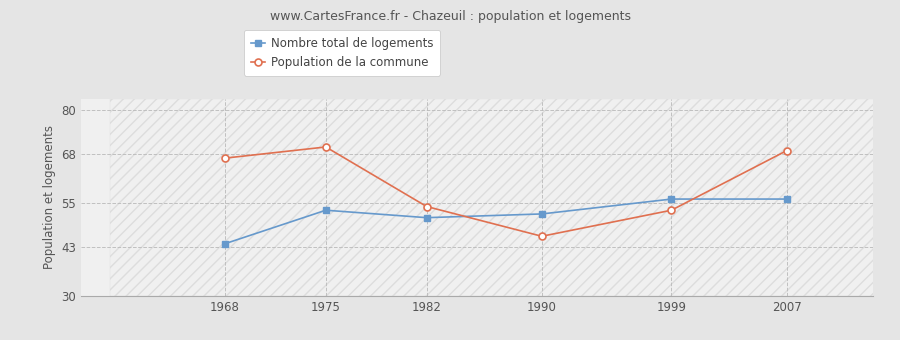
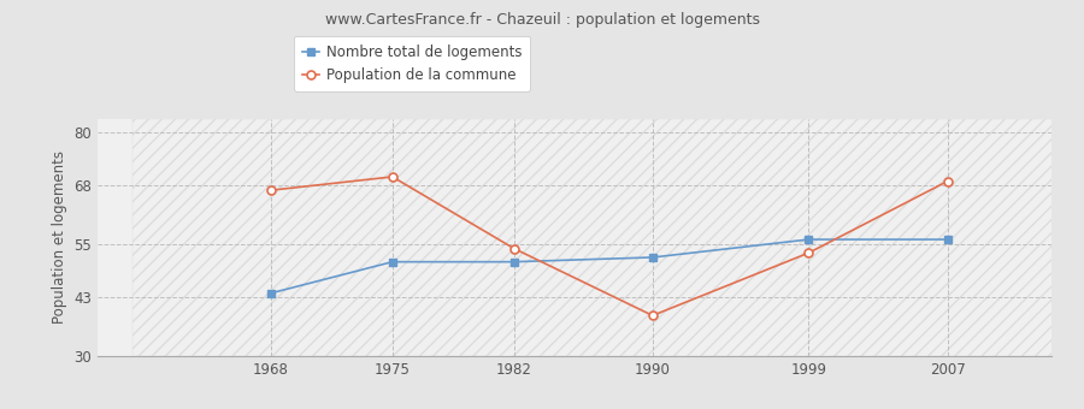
Nombre total de logements/1975: 53 -> 51
Population de la commune/1990: 46 -> 39
